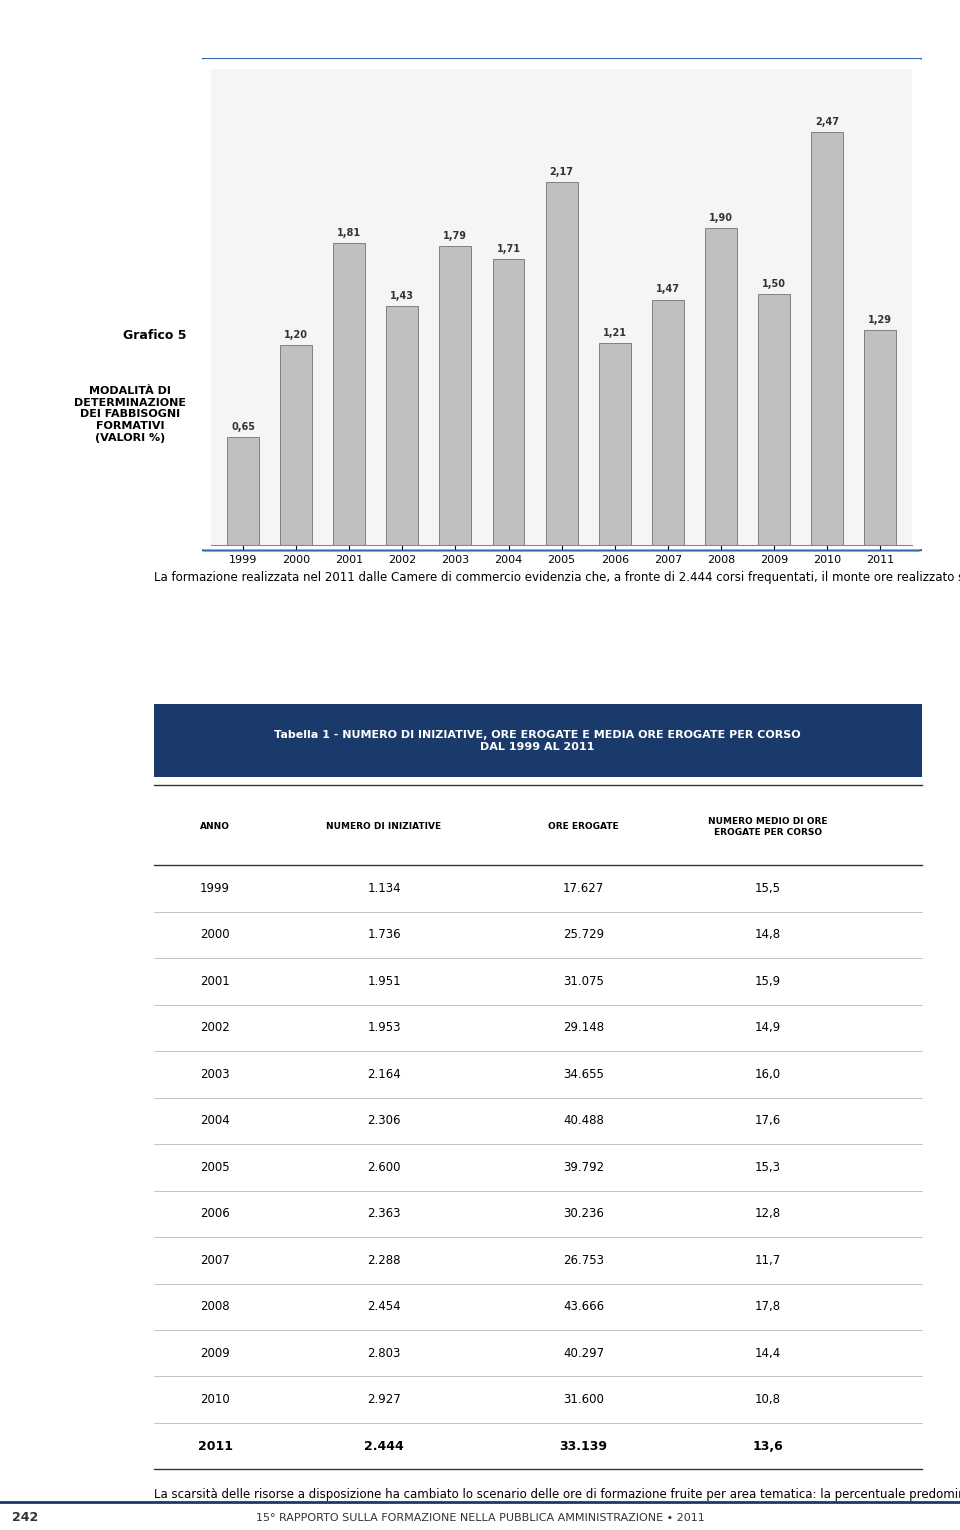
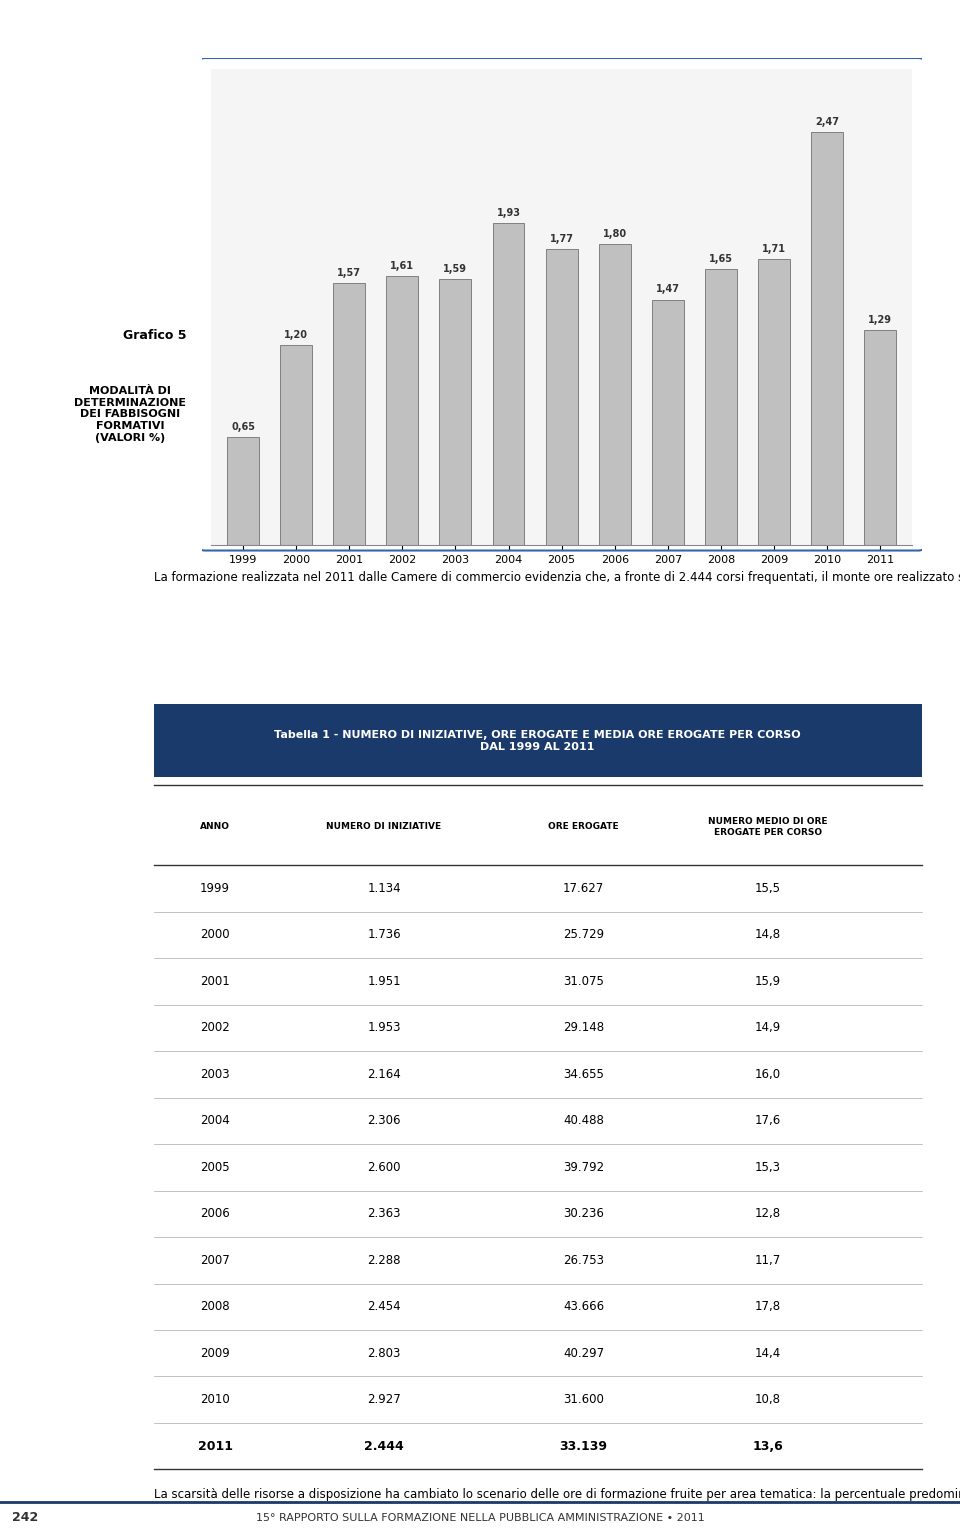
2001: 1,81 -> 1,57
2002: 1,43 -> 1,61
2003: 1,79 -> 1,59
2004: 1,71 -> 1,93
2005: 2,17 -> 1,77
2006: 1,21 -> 1,80
2008: 1,90 -> 1,65
2009: 1,50 -> 1,71
